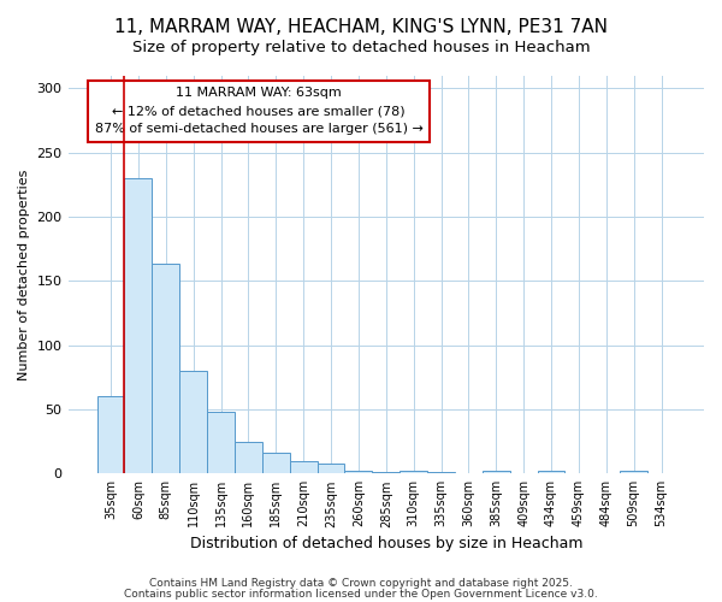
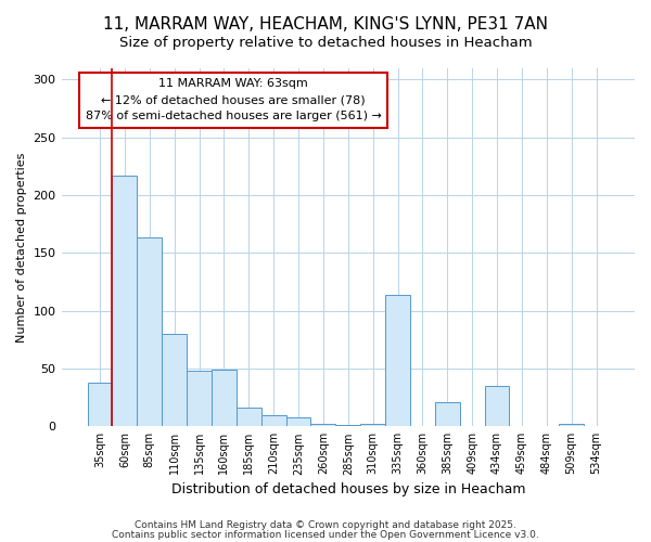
35sqm: 60 -> 38
60sqm: 230 -> 217
160sqm: 25 -> 49
335sqm: 1 -> 114
385sqm: 2 -> 21
434sqm: 2 -> 35
